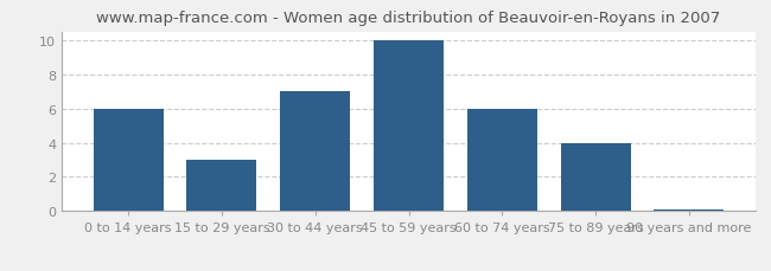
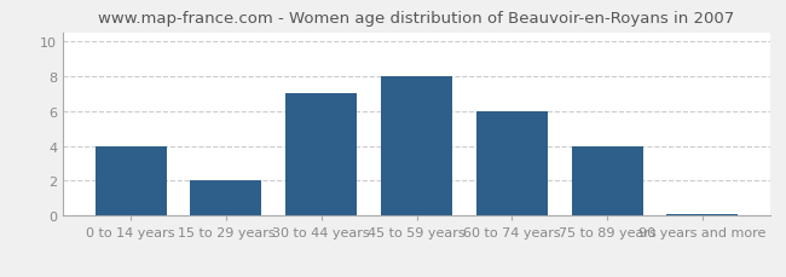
0 to 14 years: 6.0 -> 4.0
15 to 29 years: 3.0 -> 2.0
45 to 59 years: 10.0 -> 8.0
